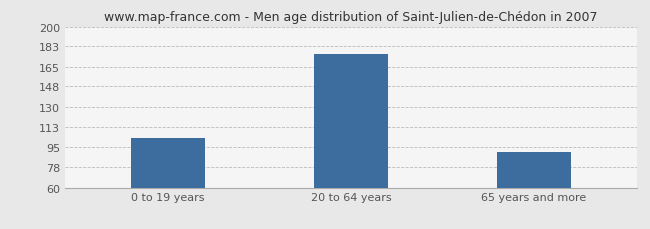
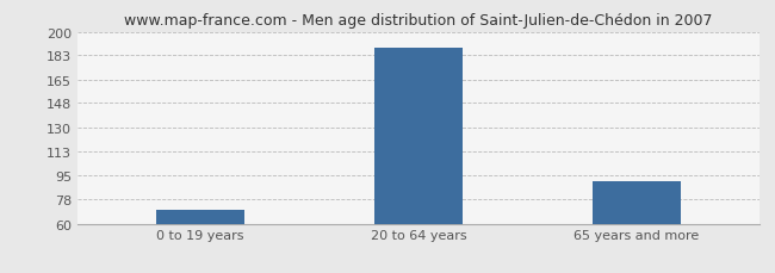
0 to 19 years: 103 -> 70
20 to 64 years: 176 -> 188
